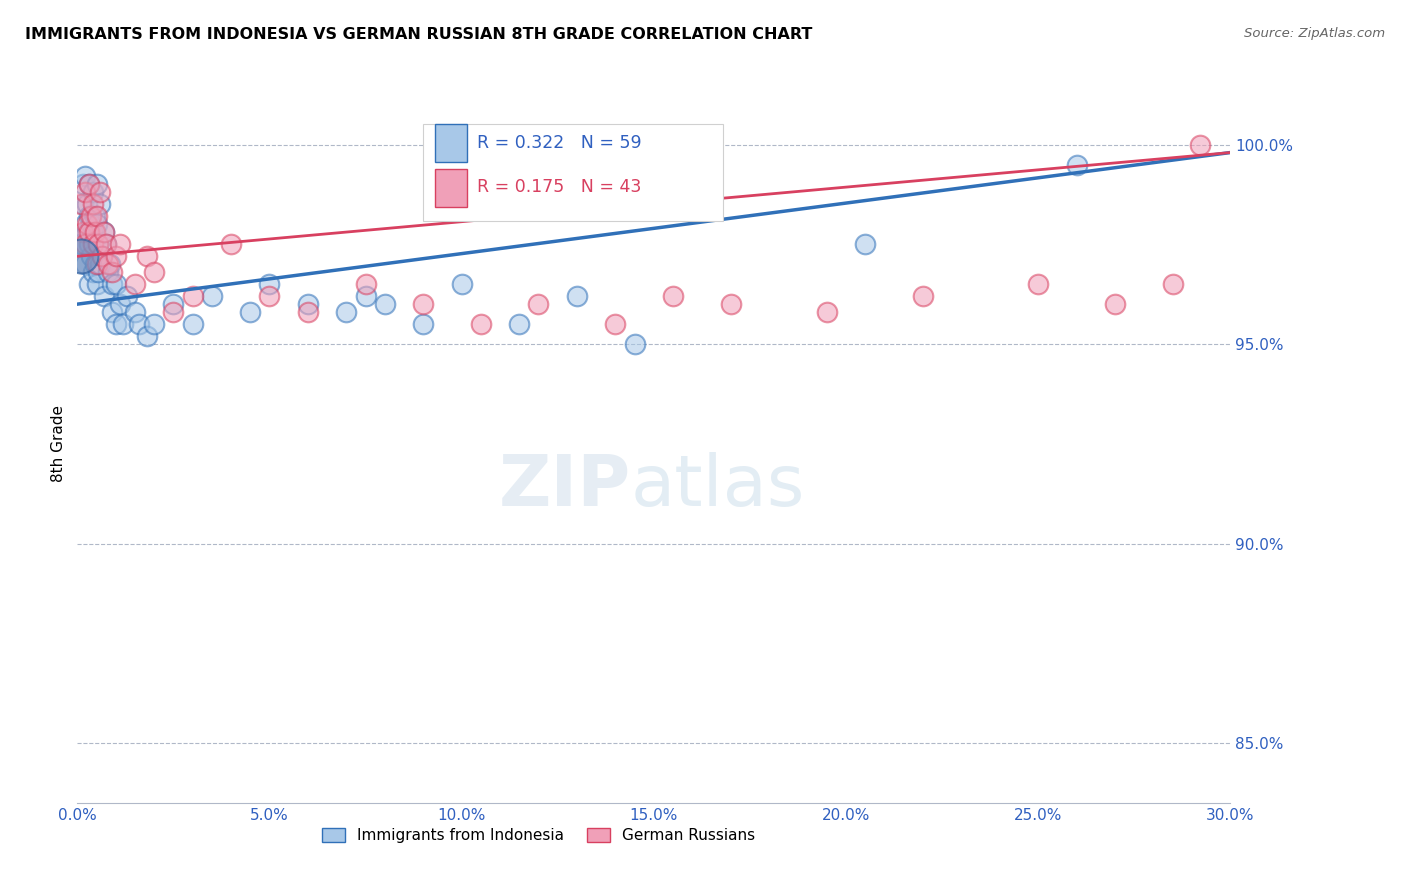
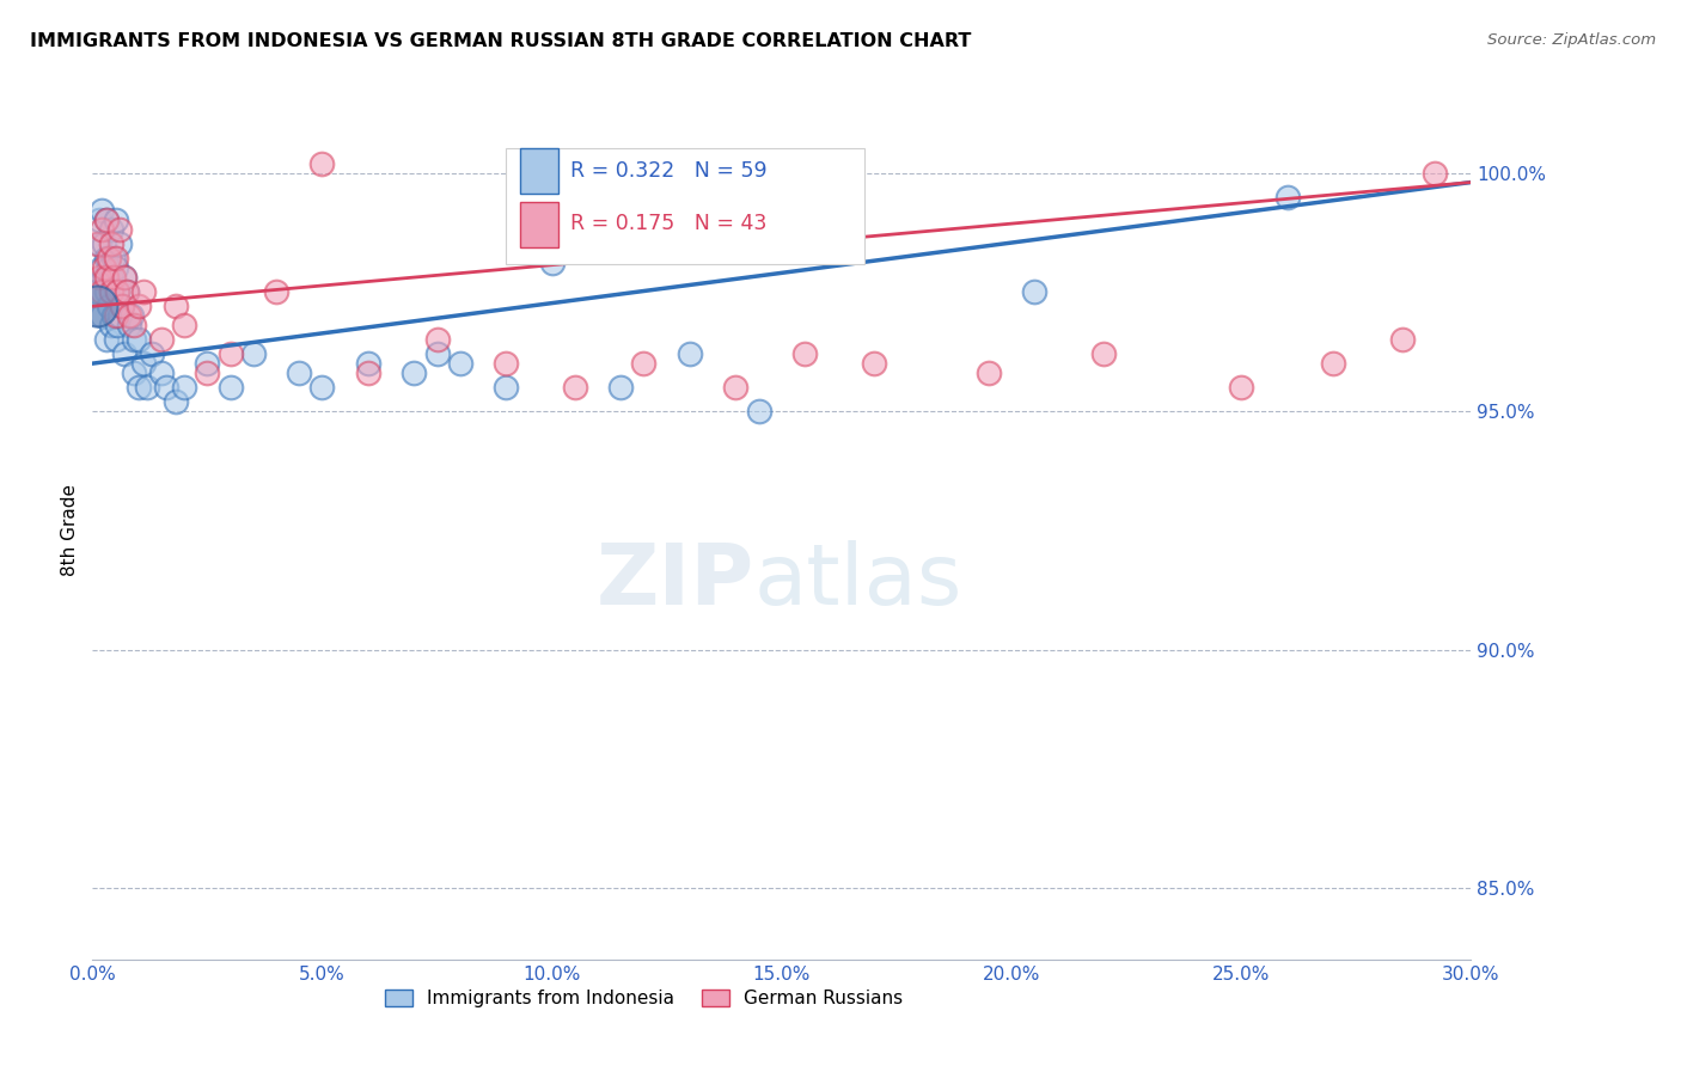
Immigrants from Indonesia/5.0%: 96.5% -> 95.5%
German Russians/5.0%: 96.2% -> 100.2%
Immigrants from Indonesia/10.0%: 96.5% -> 98.1%
German Russians/25.0%: 96.5% -> 95.5%
